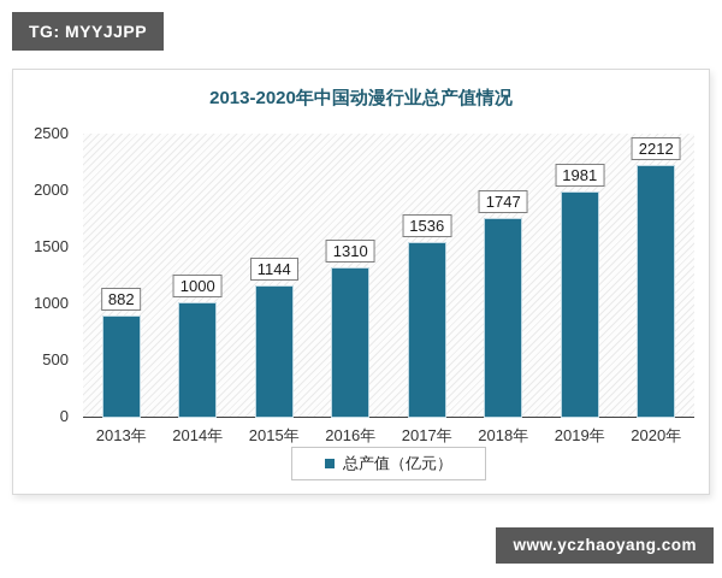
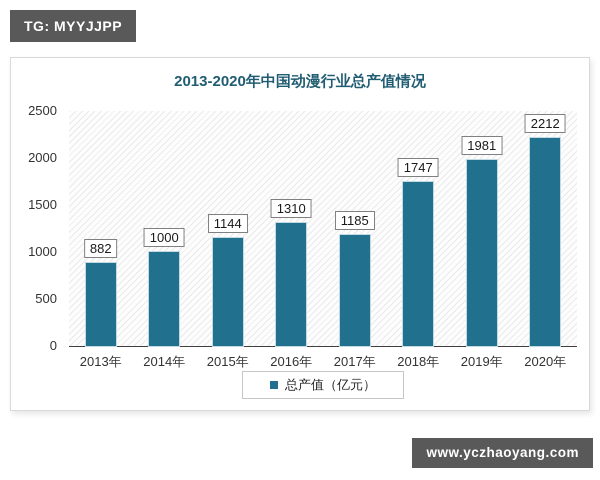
2017年: 1536 -> 1185
